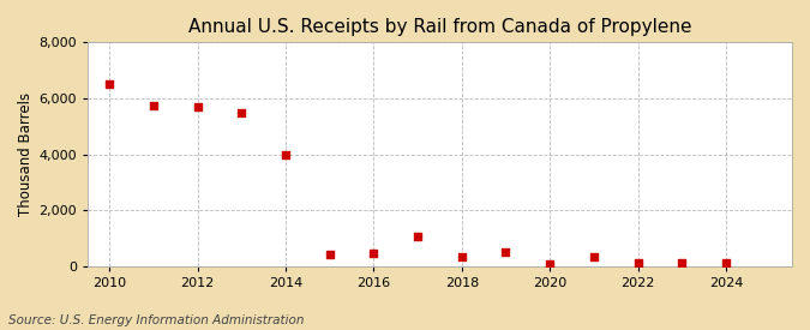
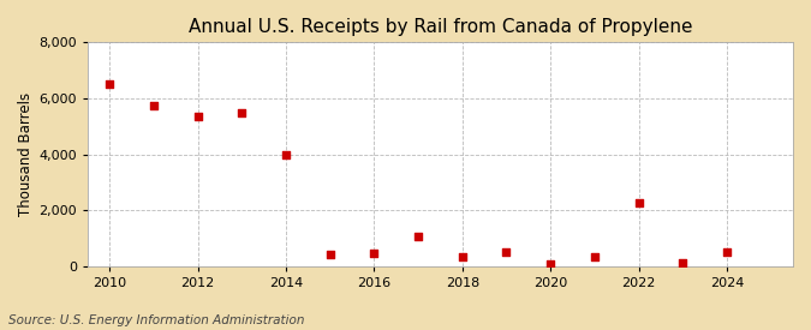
2012: 5,700 -> 5,350
2022: 120 -> 2,250
2024: 100 -> 500
